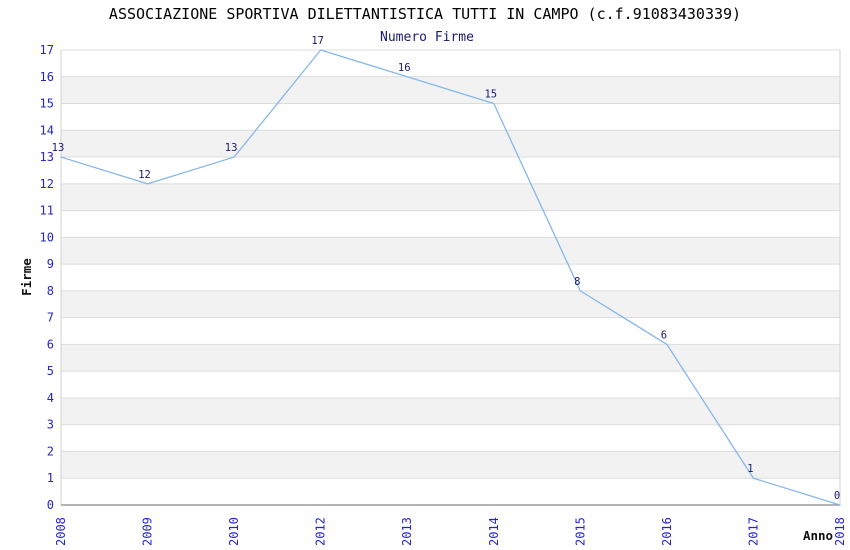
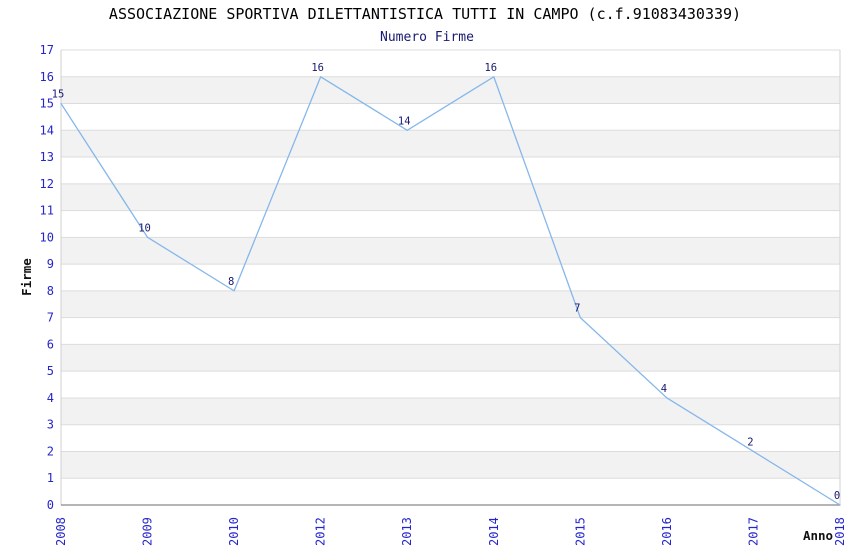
2008: 13 -> 15
2009: 12 -> 10
2010: 13 -> 8
2012: 17 -> 16
2013: 16 -> 14
2014: 15 -> 16
2015: 8 -> 7
2016: 6 -> 4
2017: 1 -> 2
